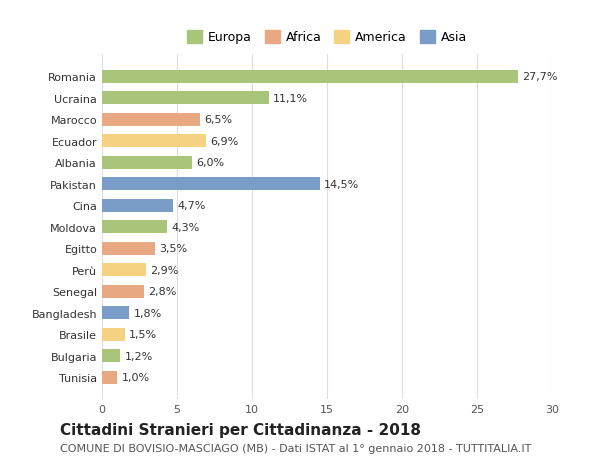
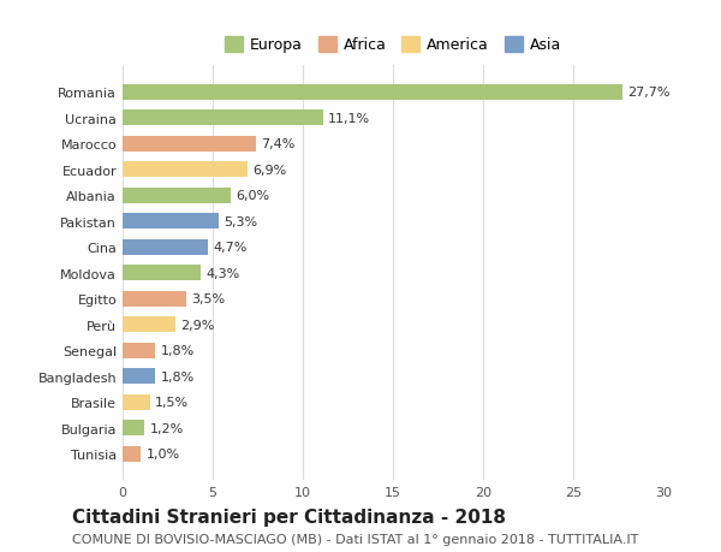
Marocco: 6,5% -> 7,4%
Pakistan: 14,5% -> 5,3%
Senegal: 2,8% -> 1,8%
